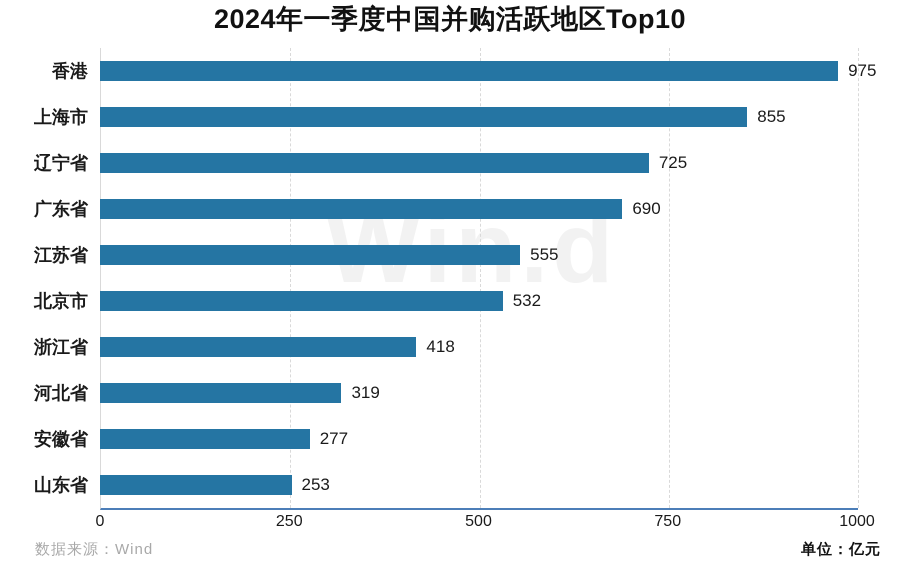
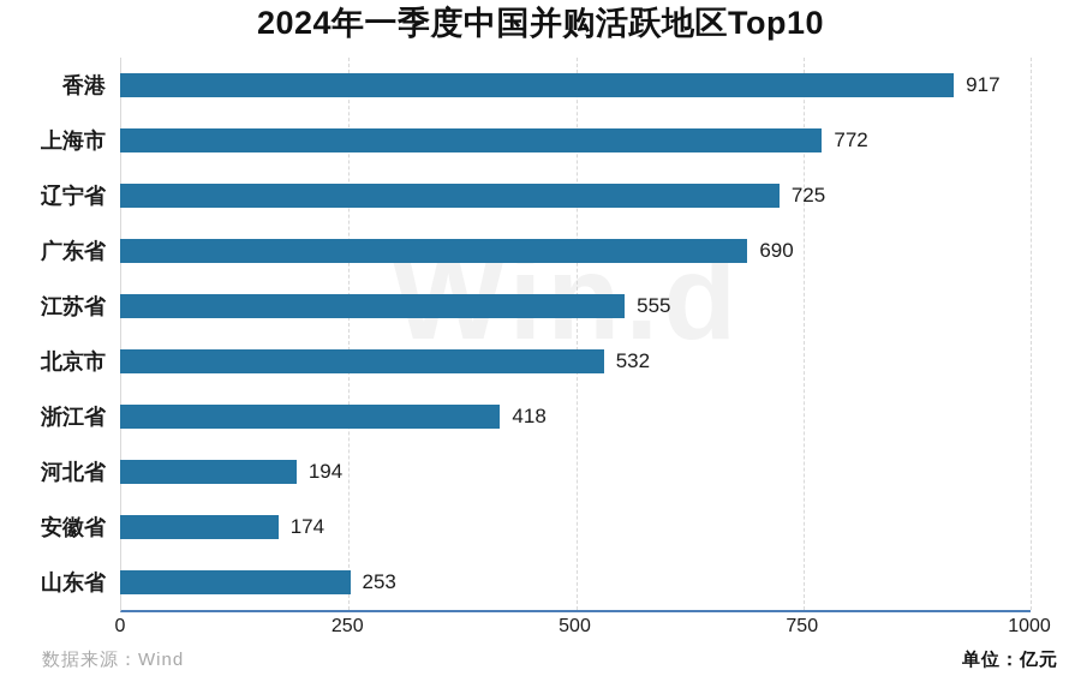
香港: 975 -> 917
上海市: 855 -> 772
河北省: 319 -> 194
安徽省: 277 -> 174
